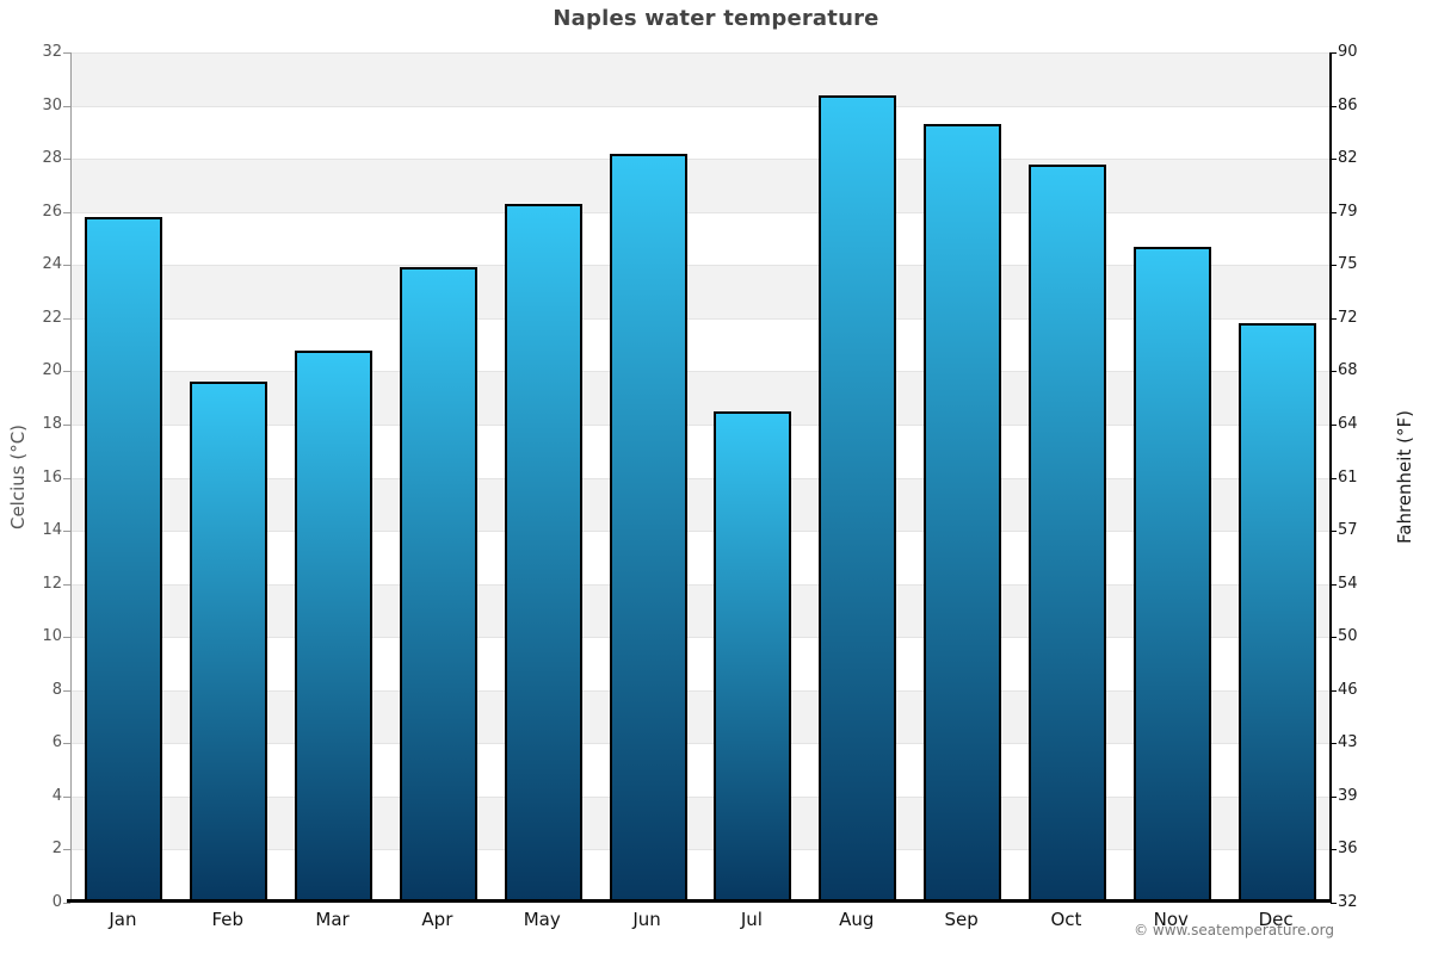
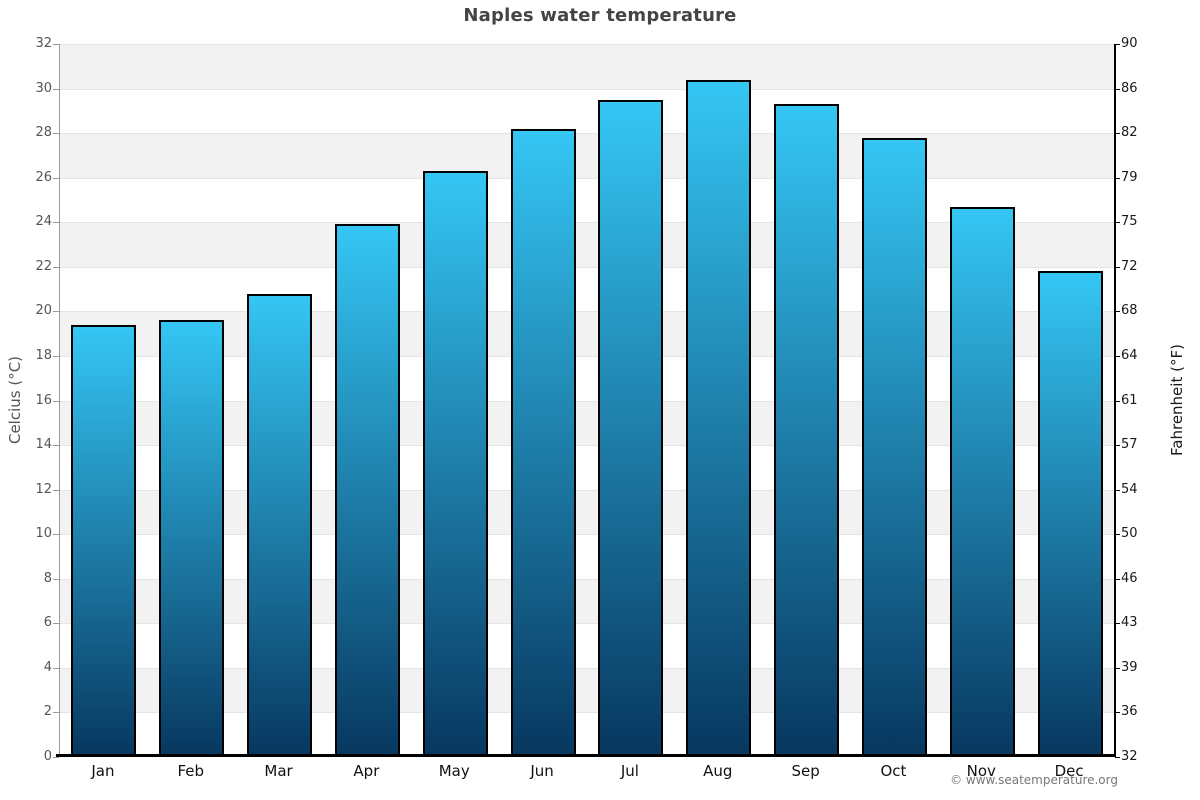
Jan: 25.8 -> 19.4
Jul: 18.5 -> 29.5
